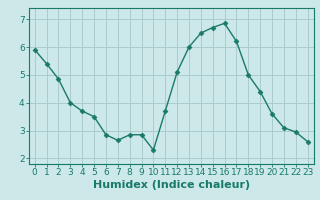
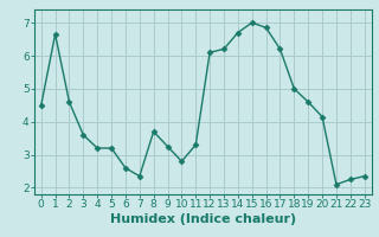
0: 5.90 -> 4.50
1: 5.40 -> 6.65
2: 4.85 -> 4.60
3: 4.00 -> 3.60
4: 3.70 -> 3.20
5: 3.50 -> 3.20
6: 2.85 -> 2.60
7: 2.65 -> 2.35
8: 2.85 -> 3.70
9: 2.85 -> 3.25
10: 2.30 -> 2.80
11: 3.70 -> 3.30
12: 5.10 -> 6.10
13: 6.00 -> 6.20
14: 6.50 -> 6.70
15: 6.70 -> 7.00
19: 4.40 -> 4.60
20: 3.60 -> 4.15
21: 3.10 -> 2.10
22: 2.95 -> 2.25
23: 2.60 -> 2.35
